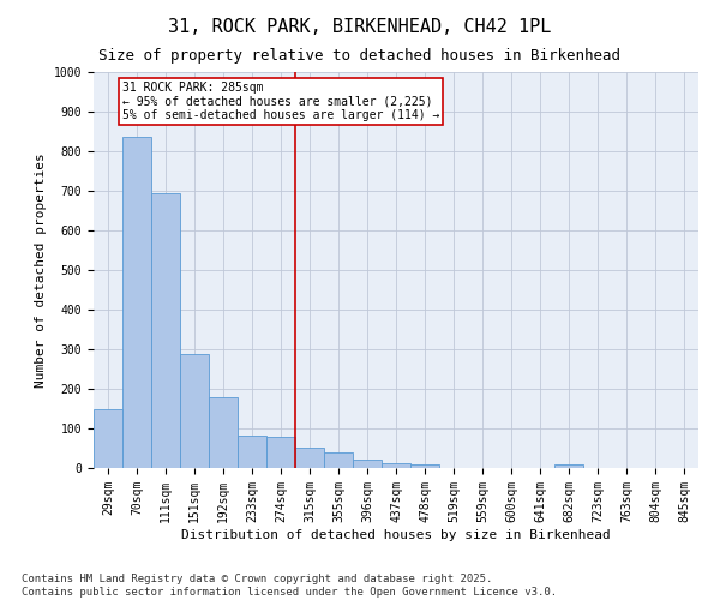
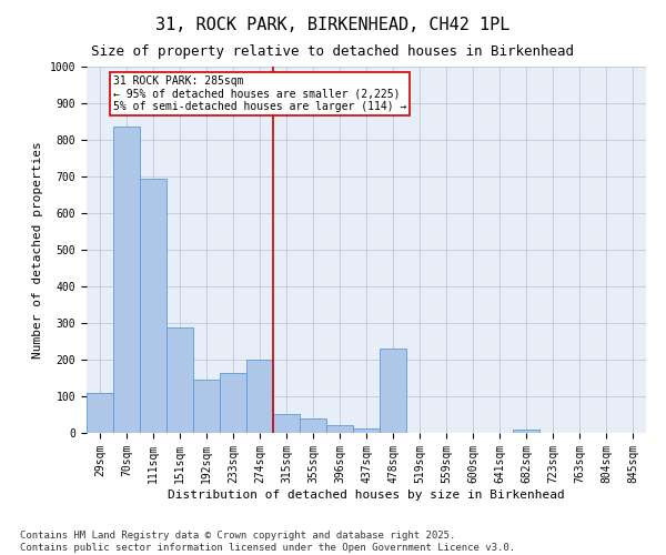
29sqm: 150 -> 110
192sqm: 180 -> 145
233sqm: 82 -> 165
274sqm: 80 -> 200
478sqm: 10 -> 230
